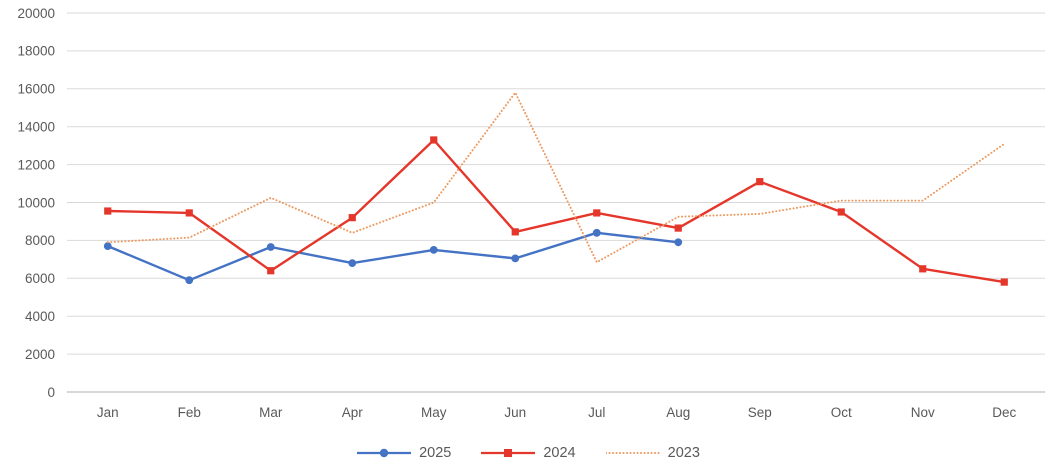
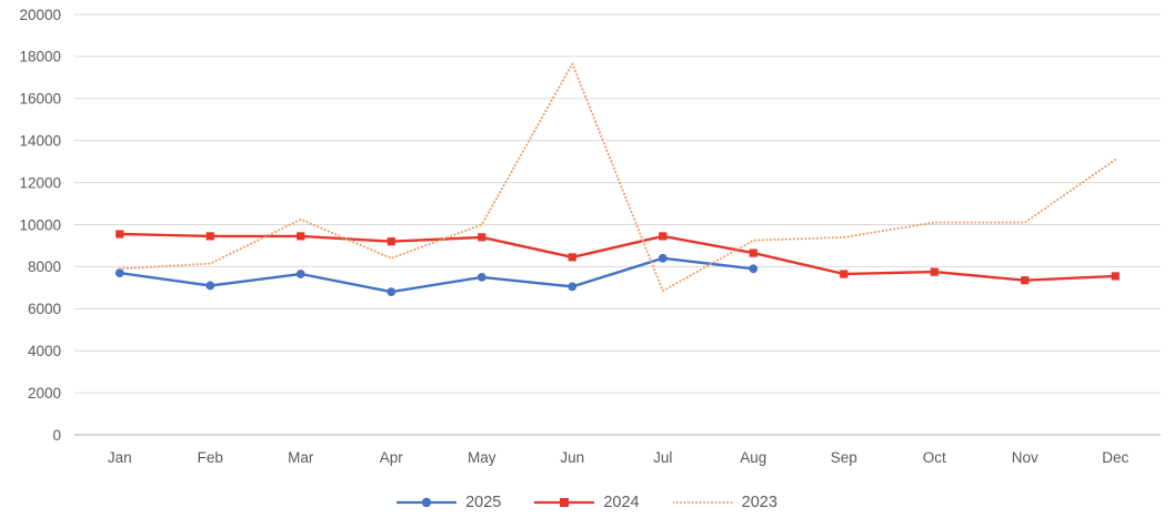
2025/Feb: 5900 -> 7100
2024/Mar: 6400 -> 9400
2024/May: 13300 -> 9400
2023/Jun: 15800 -> 17600
2024/Sep: 11100 -> 7600
2024/Oct: 9500 -> 7800
2024/Nov: 6500 -> 7400
2024/Dec: 5800 -> 7600
